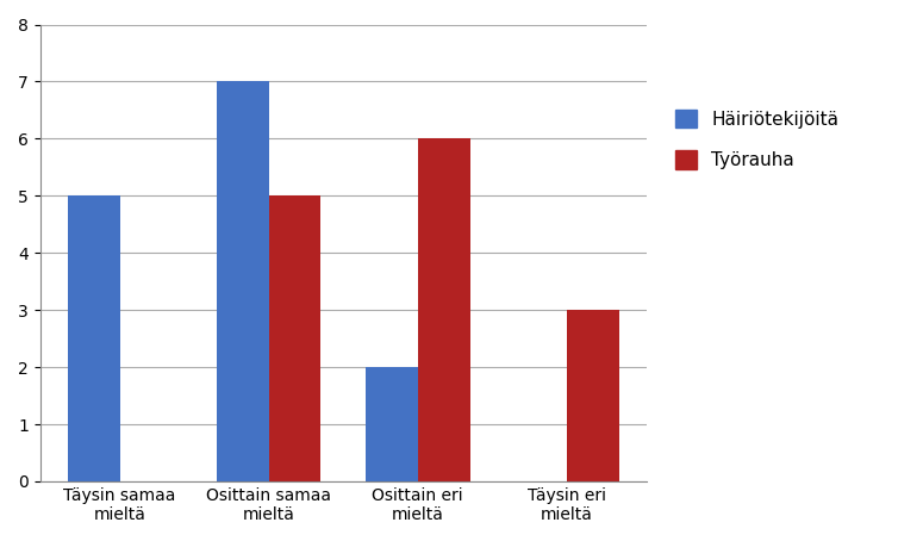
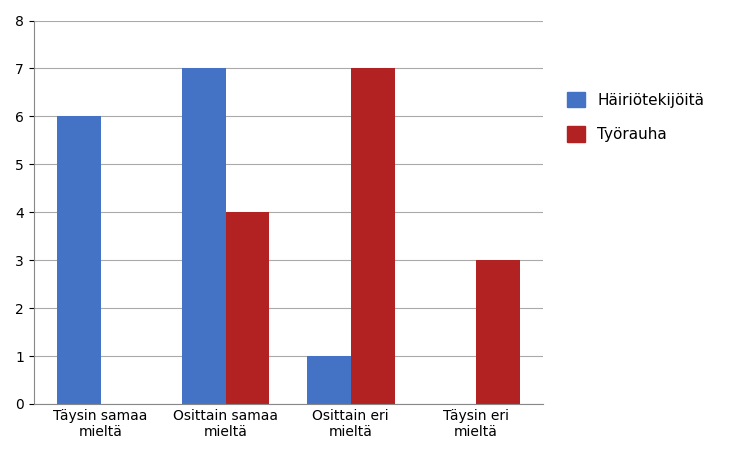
Häiriötekijöitä/Täysin samaa mieltä: 5 -> 6
Työrauha/Osittain samaa mieltä: 5 -> 4
Häiriötekijöitä/Osittain eri mieltä: 2 -> 1
Työrauha/Osittain eri mieltä: 6 -> 7
